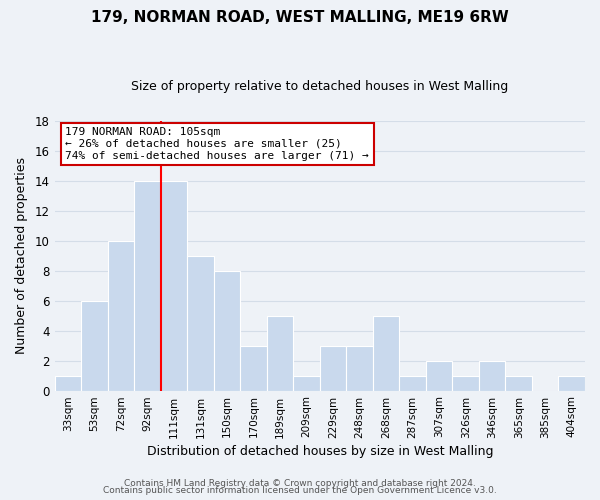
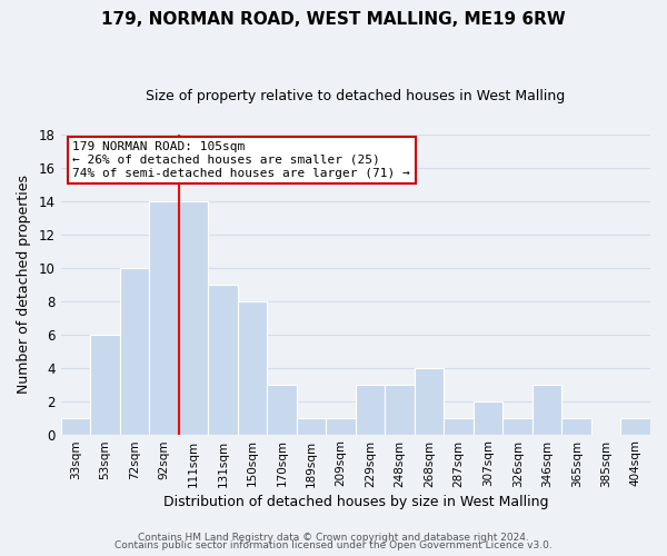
189sqm: 5 -> 1
268sqm: 5 -> 4
346sqm: 2 -> 3
